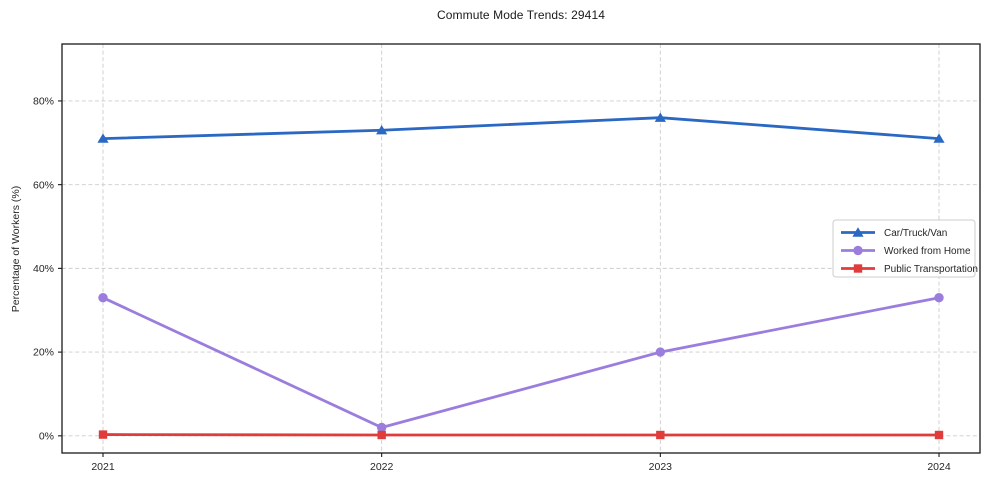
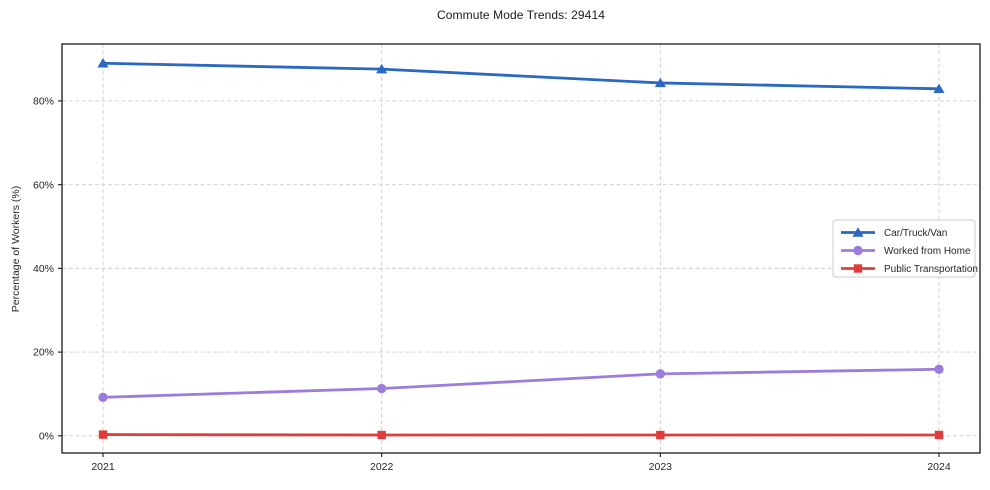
Car/Truck/Van/2021: 71% -> 89%
Worked from Home/2021: 33% -> 9%
Car/Truck/Van/2022: 73% -> 88%
Worked from Home/2022: 2% -> 11%
Car/Truck/Van/2023: 76% -> 84%
Worked from Home/2023: 20% -> 15%
Car/Truck/Van/2024: 71% -> 83%
Worked from Home/2024: 33% -> 16%
